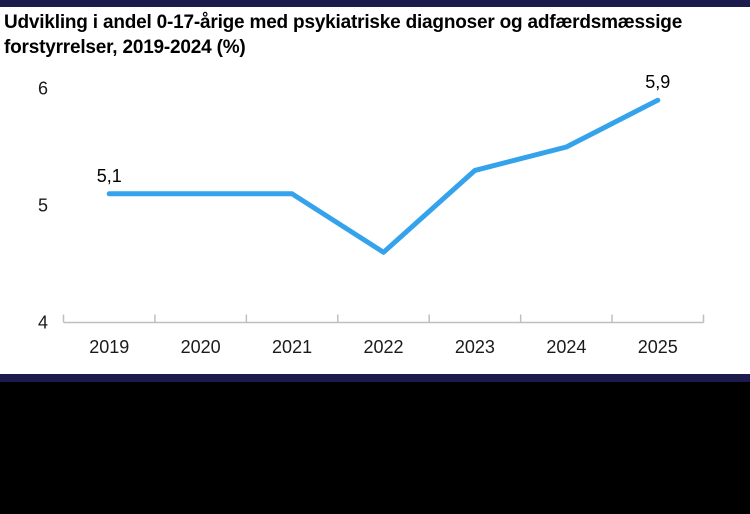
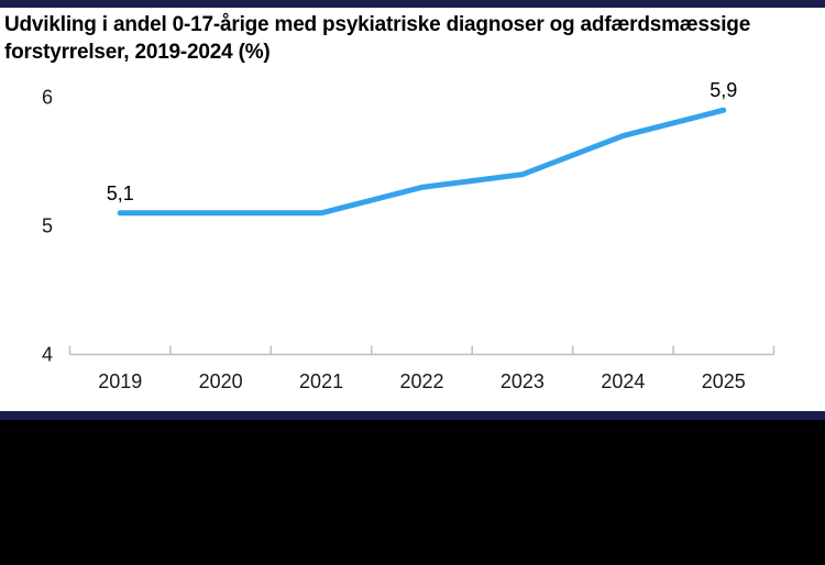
2022: 4.6 -> 5.3
2023: 5.3 -> 5.4
2024: 5.5 -> 5.7
